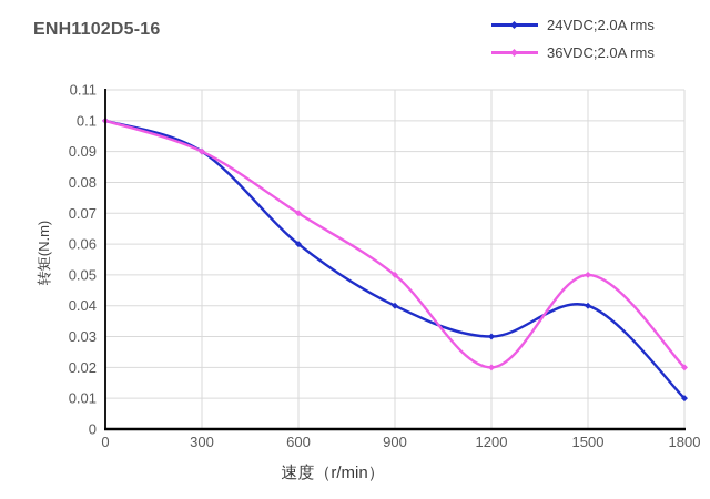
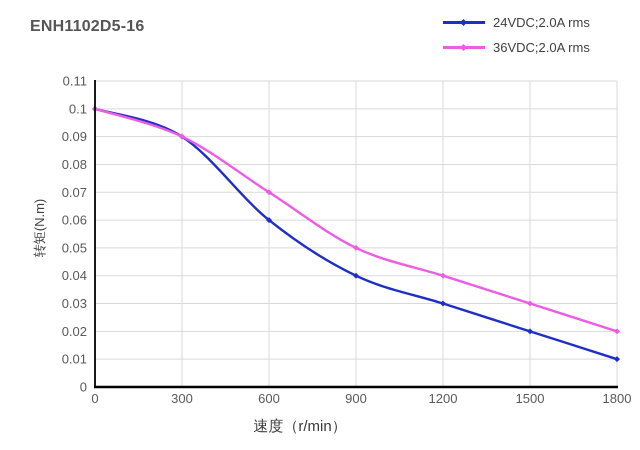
36VDC;2.0A rms/1200: 0.02 -> 0.04
24VDC;2.0A rms/1500: 0.04 -> 0.02
36VDC;2.0A rms/1500: 0.05 -> 0.03
